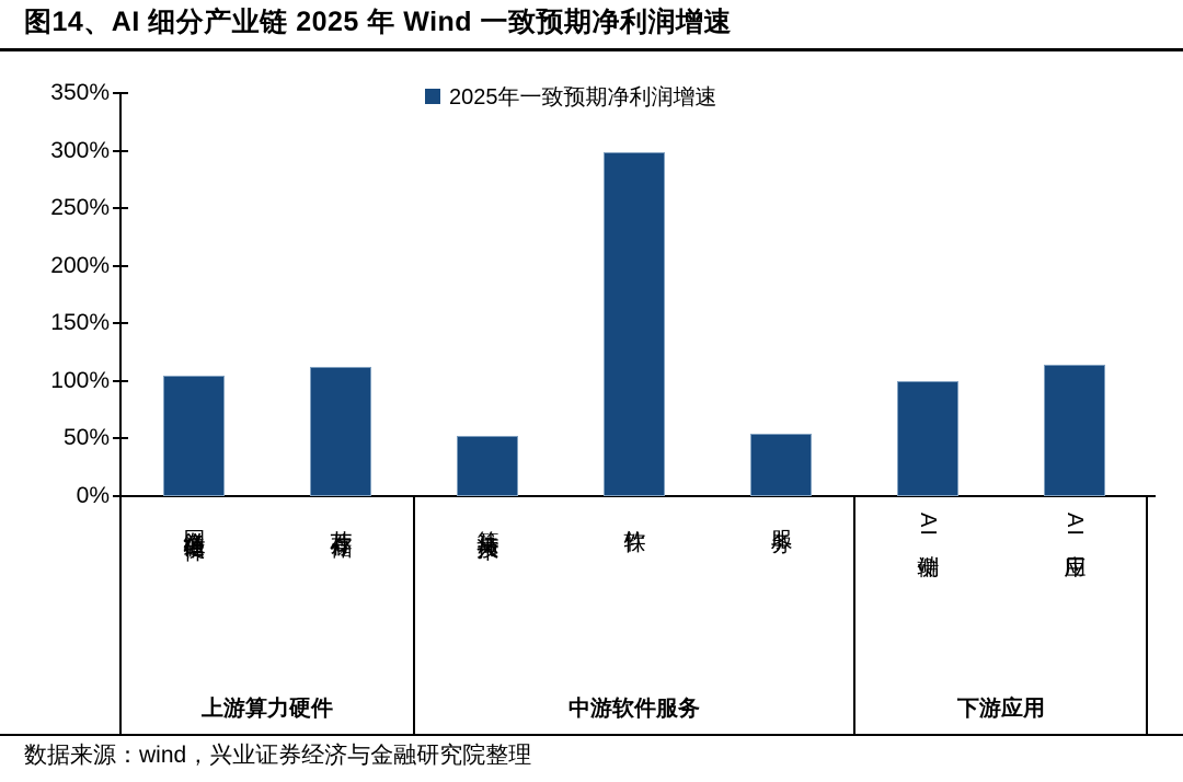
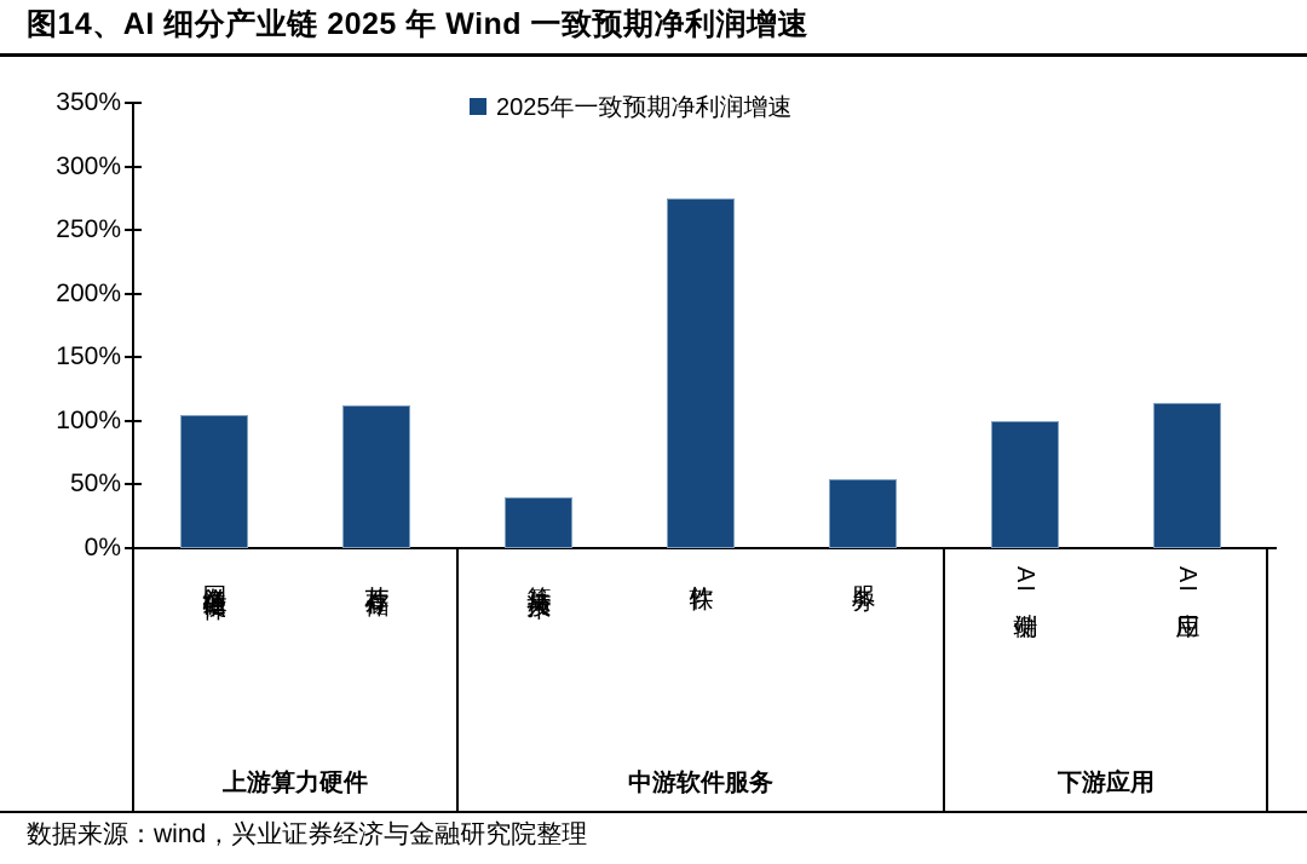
算法与技术: 52% -> 40%
软件: 299% -> 275%
